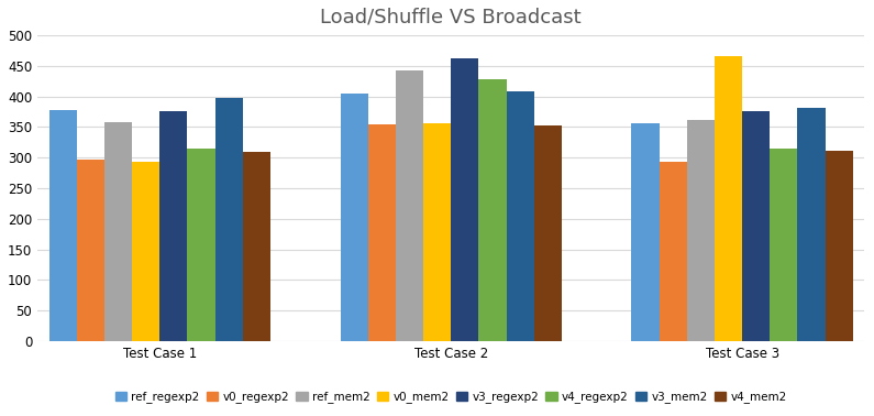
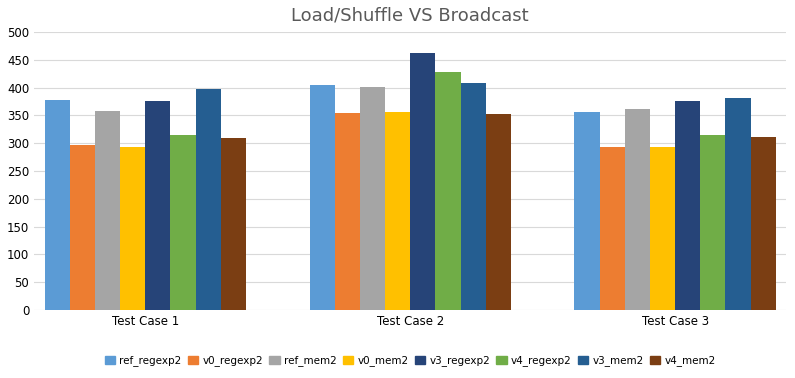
ref_mem2/Test Case 2: 442 -> 402
v0_mem2/Test Case 3: 466 -> 293
